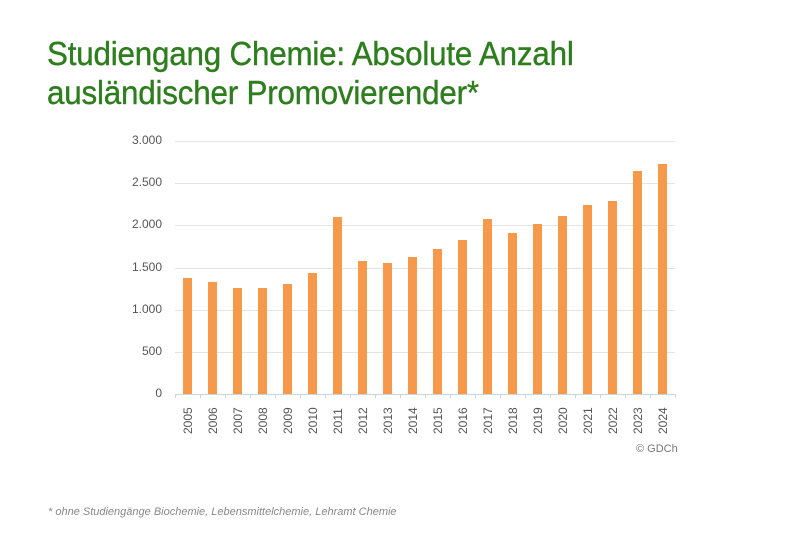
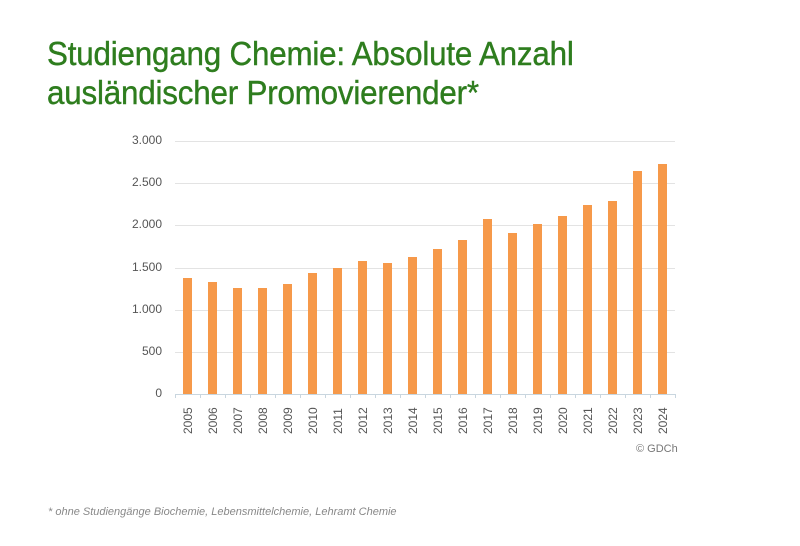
2011: 2100 -> 1500
